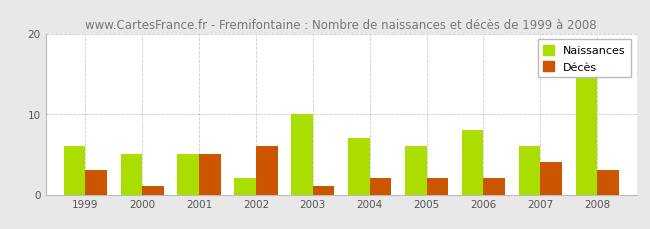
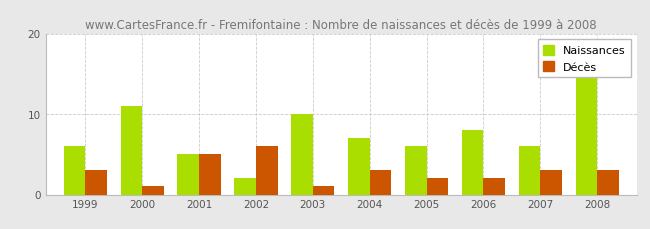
Naissances/2000: 5 -> 11
Décès/2004: 2 -> 3
Décès/2007: 4 -> 3
